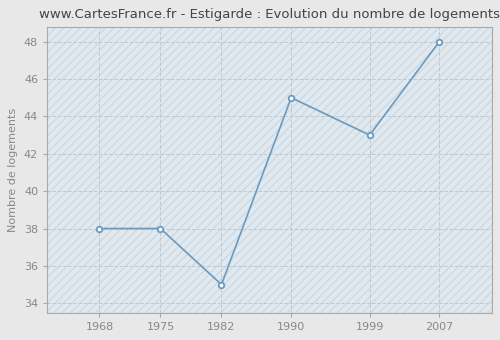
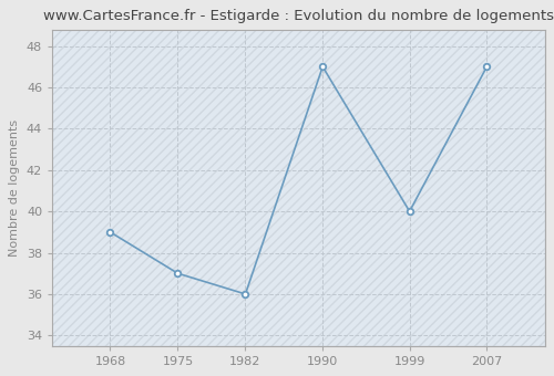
1968: 38 -> 39
1975: 38 -> 37
1982: 35 -> 36
1990: 45 -> 47
1999: 43 -> 40
2007: 48 -> 47
